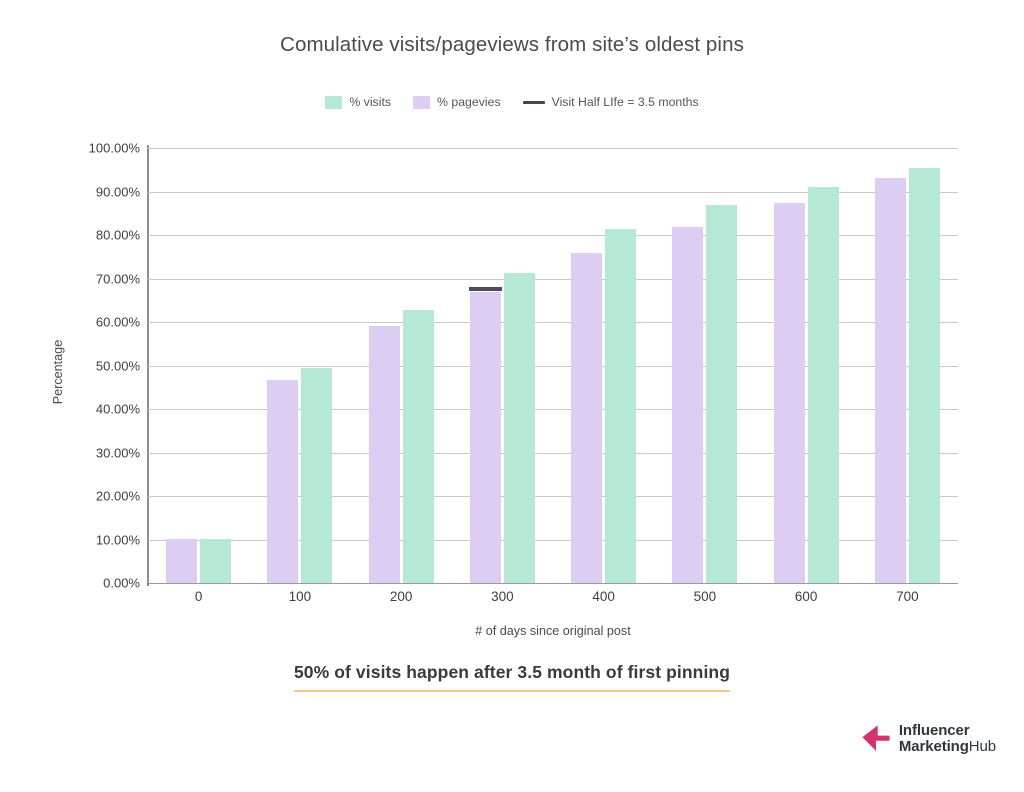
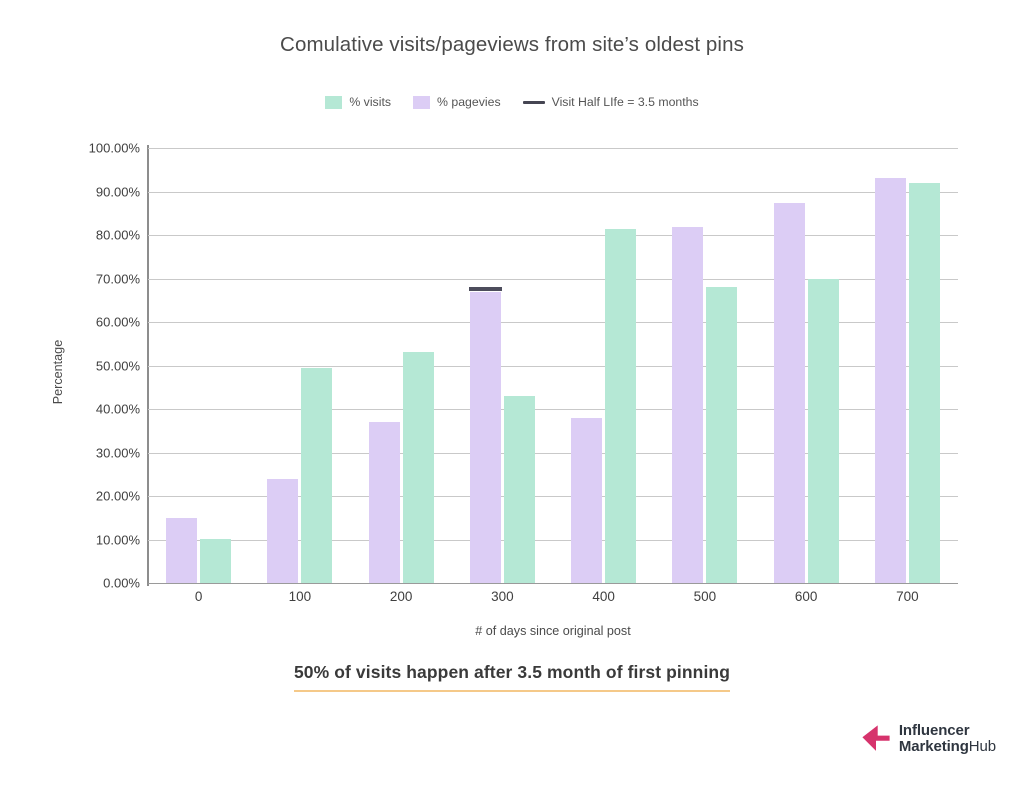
% pagevies/0: 10% -> 15%
% pagevies/100: 47% -> 24%
% pagevies/200: 59% -> 37%
% visits/200: 63% -> 53%
% visits/300: 71% -> 43%
% pagevies/400: 76% -> 38%
% visits/500: 87% -> 68%
% visits/600: 91% -> 70%
% visits/700: 96% -> 92%
